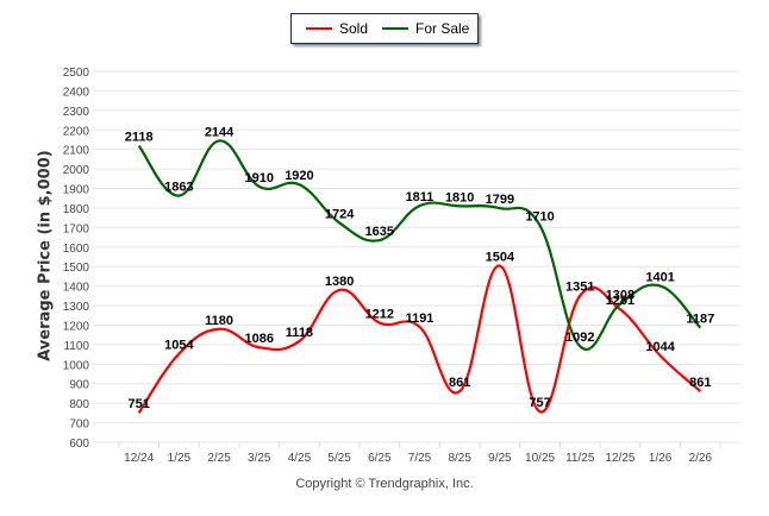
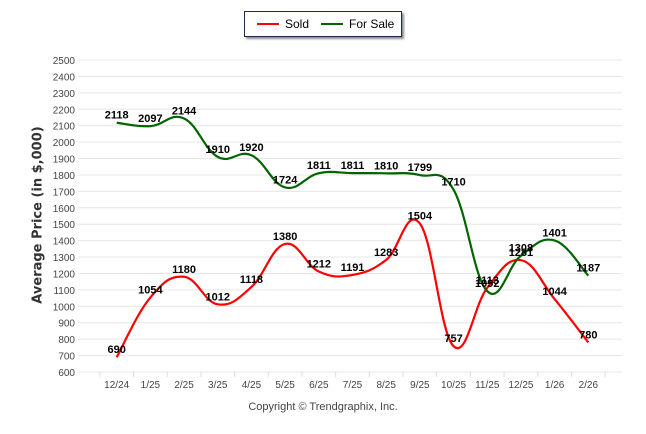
Sold/12/24: 751 -> 690
For Sale/1/25: 1863 -> 2097
Sold/3/25: 1086 -> 1012
For Sale/6/25: 1635 -> 1811
Sold/8/25: 861 -> 1283
Sold/11/25: 1351 -> 1113
Sold/2/26: 861 -> 780
